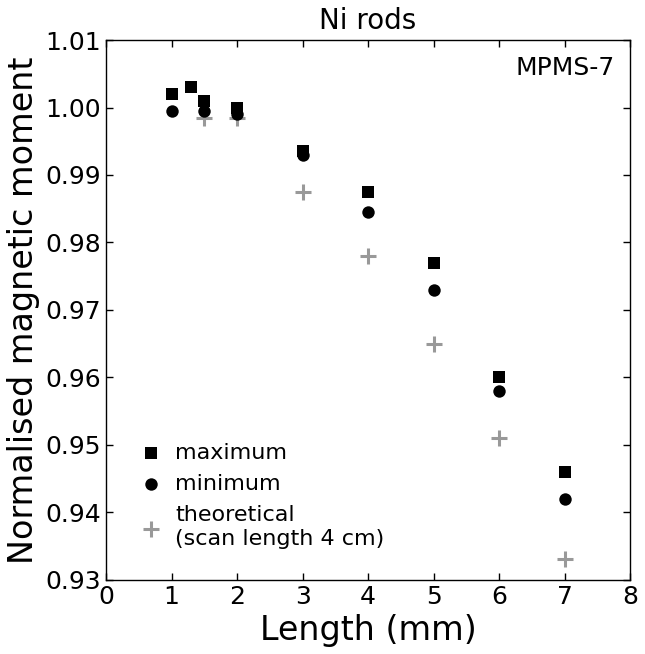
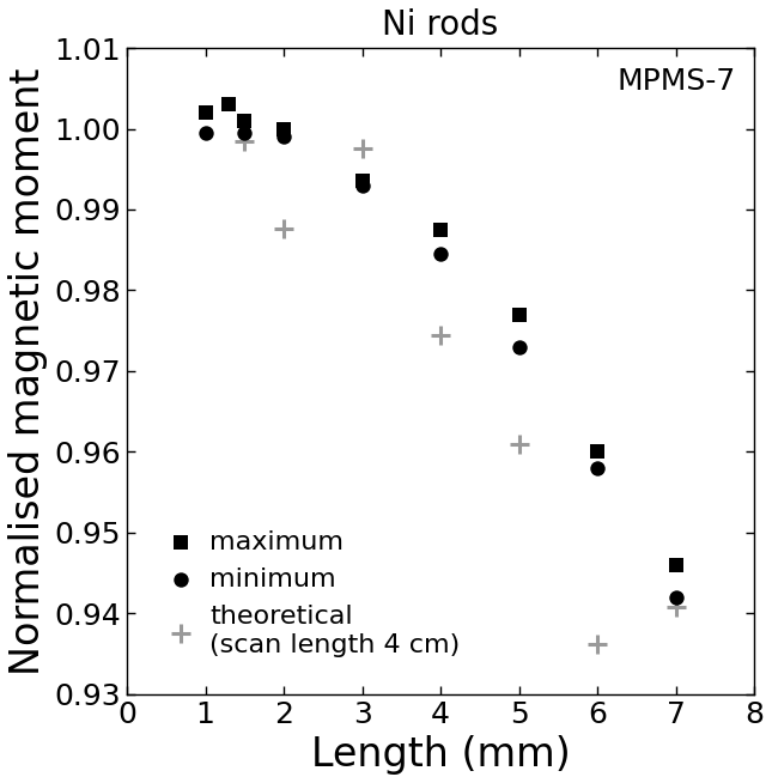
theoretical (scan length 4 cm)/2: 0.9985 -> 0.9876
theoretical (scan length 4 cm)/3: 0.9875 -> 0.9976
theoretical (scan length 4 cm)/4: 0.9780 -> 0.9744
theoretical (scan length 4 cm)/5: 0.9650 -> 0.9610
theoretical (scan length 4 cm)/6: 0.9510 -> 0.9362
theoretical (scan length 4 cm)/7: 0.9330 -> 0.9408
